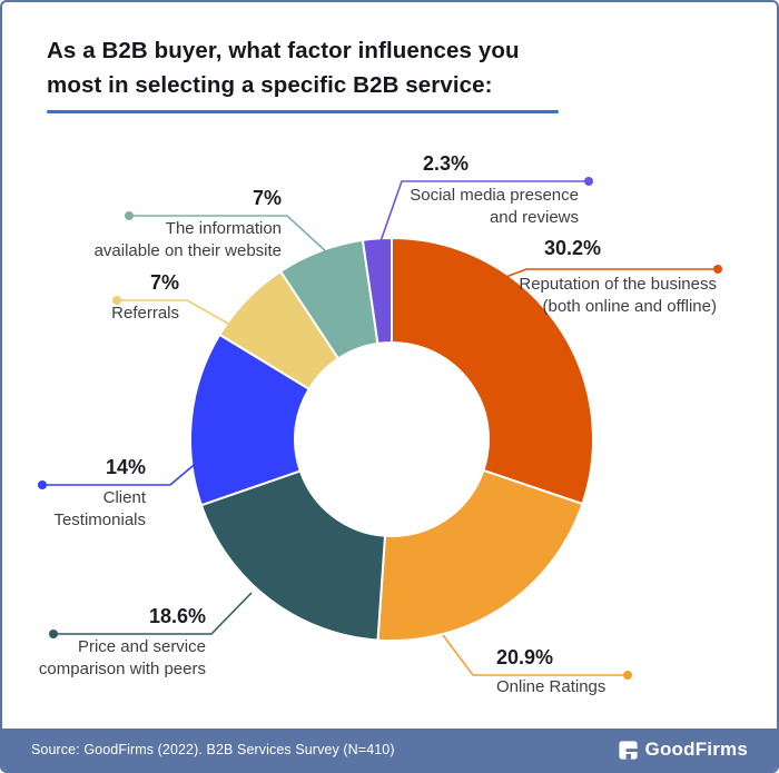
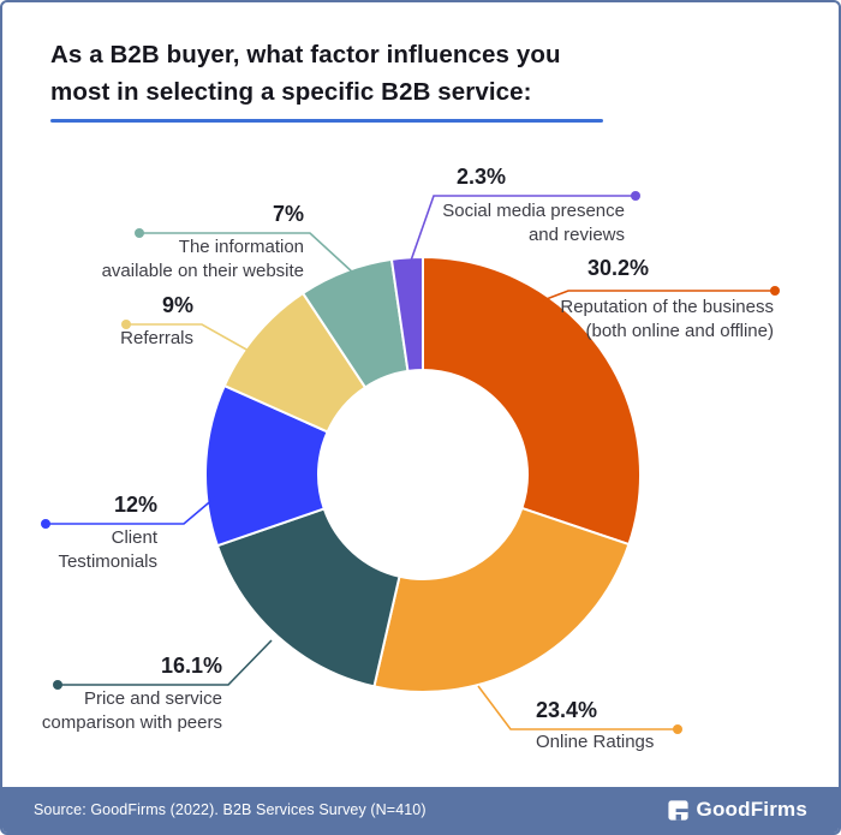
Online Ratings: 20.9% -> 23.4%
Price and service comparison with peers: 18.6% -> 16.1%
Client Testimonials: 14% -> 12%
Referrals: 7% -> 9%
